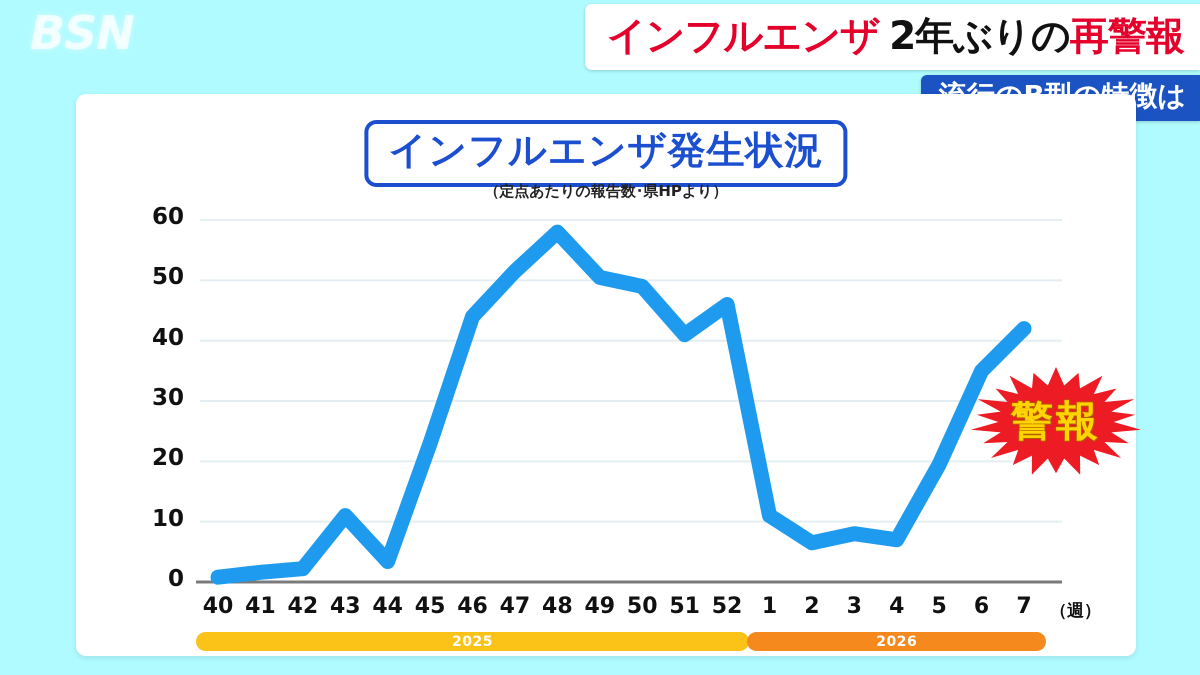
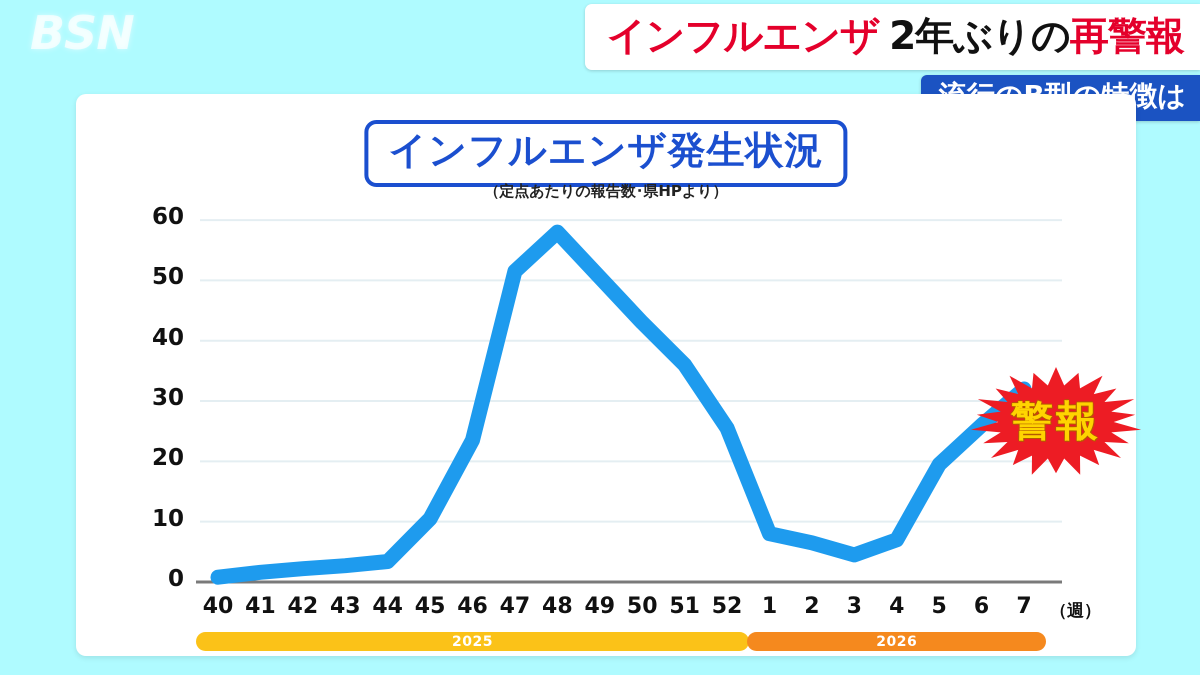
43: 11 -> 3
45: 23 -> 10
46: 44 -> 24
50: 49 -> 43
51: 41 -> 36
52: 46 -> 26
1: 11 -> 8
3: 8 -> 4
6: 35 -> 26
7: 42 -> 32
